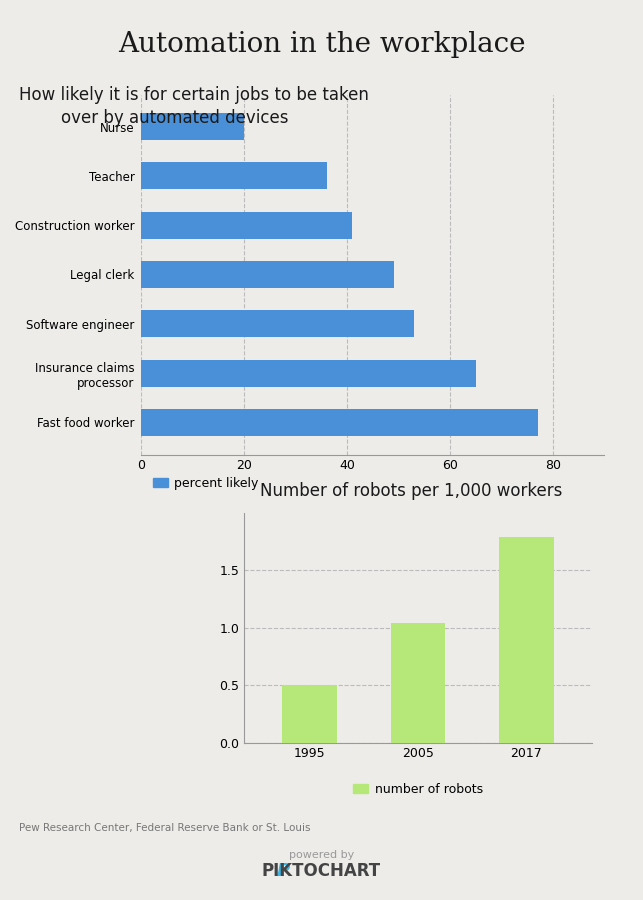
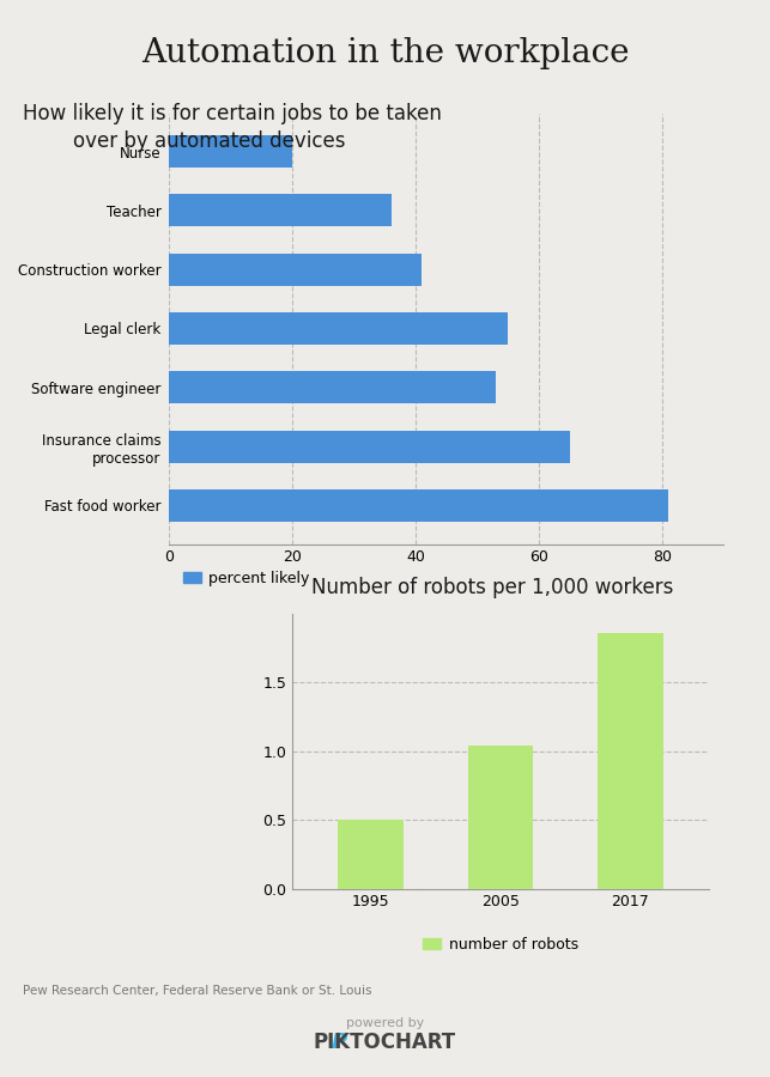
Legal clerk: 49 -> 55
Fast food worker: 77 -> 81
2017: 1.79 -> 1.86
